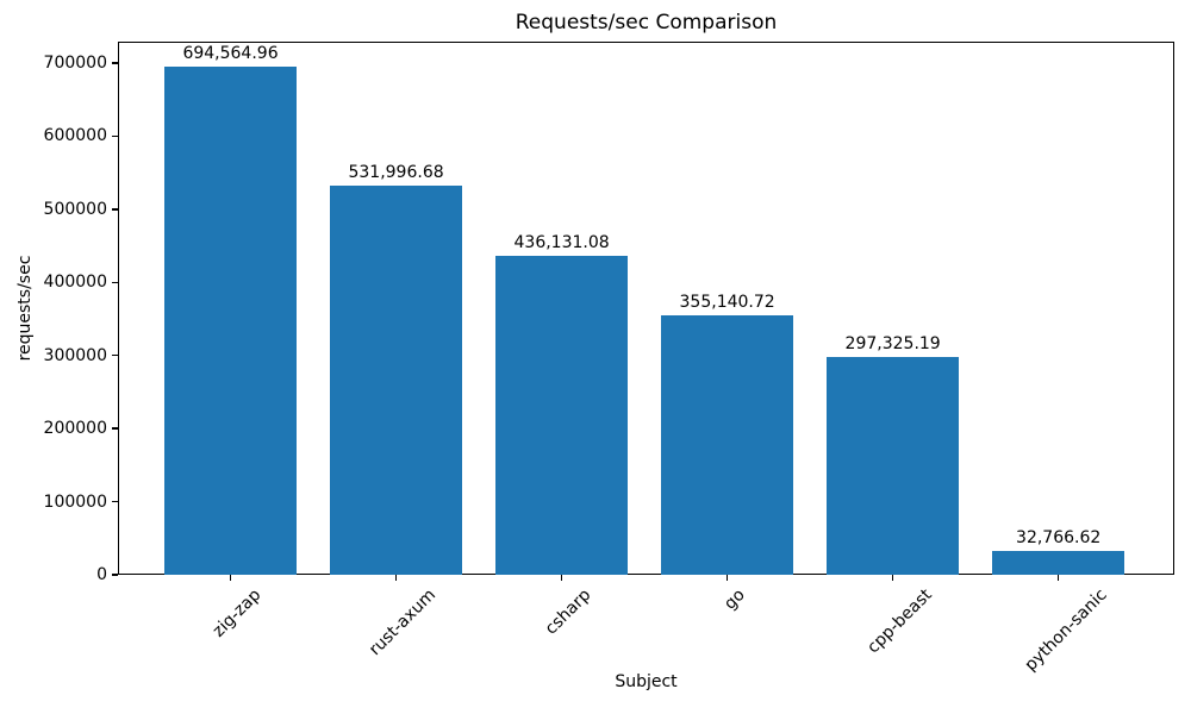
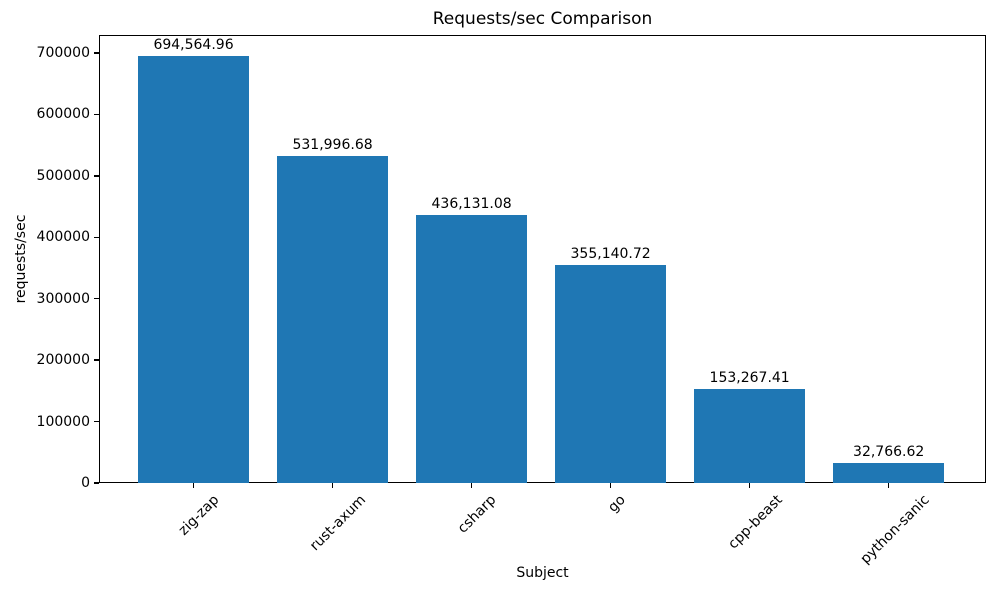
cpp-beast: 297,325.19 -> 153,267.41
